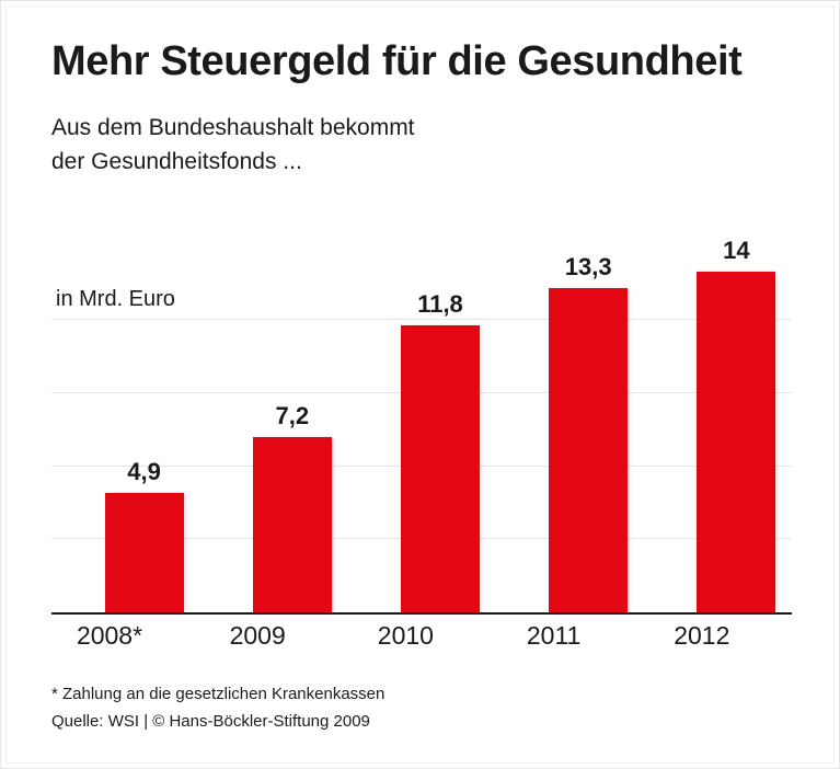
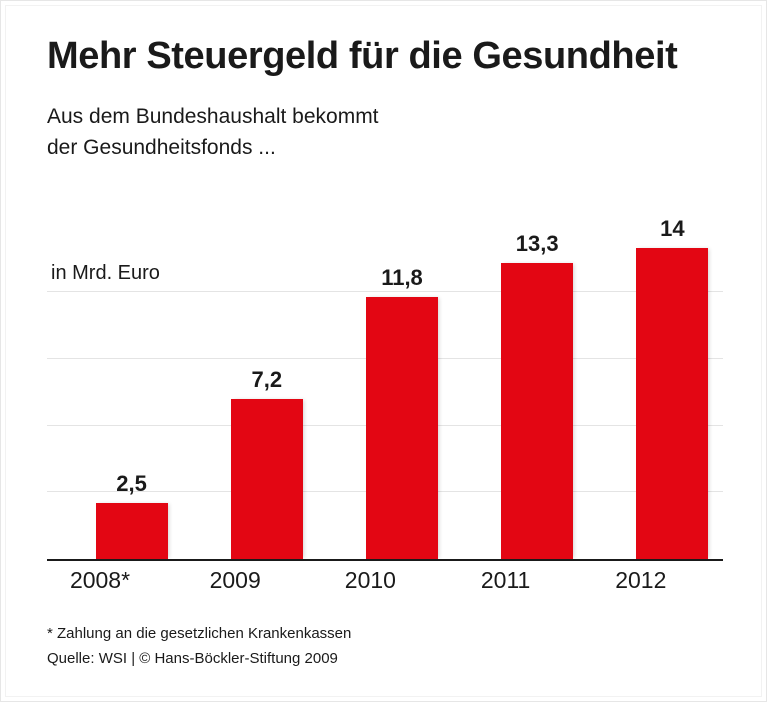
2008*: 4,9 -> 2,5
